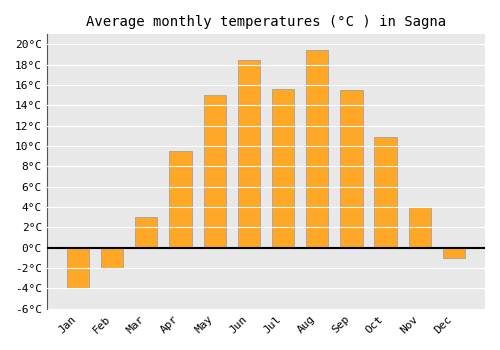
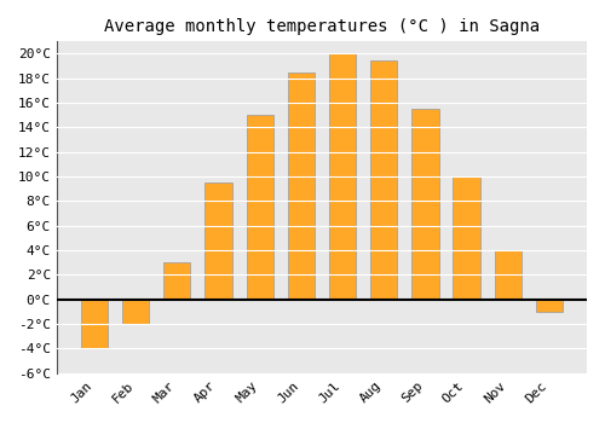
Jul: 15.6°C -> 20.0°C
Oct: 10.9°C -> 10.0°C
